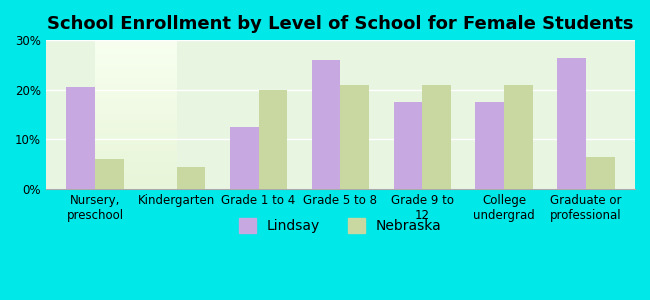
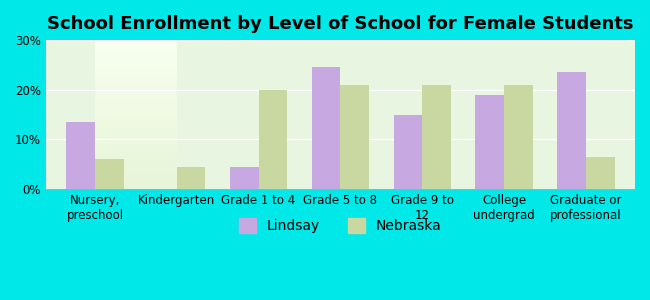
Lindsay/Nursery, preschool: 20.5% -> 13.5%
Lindsay/Grade 1 to 4: 12.5% -> 4.5%
Lindsay/Grade 5 to 8: 26.0% -> 24.5%
Lindsay/Grade 9 to 12: 17.5% -> 15.0%
Lindsay/College undergrad: 17.5% -> 19.0%
Lindsay/Graduate or professional: 26.5% -> 23.5%
